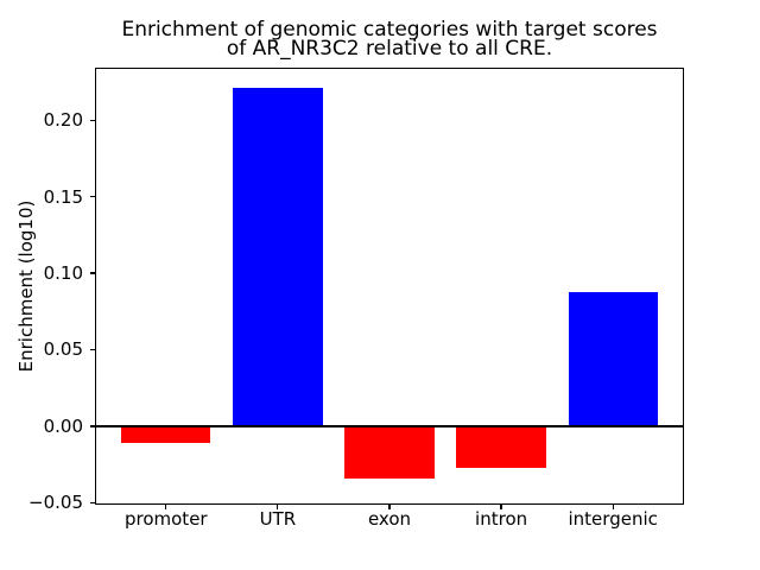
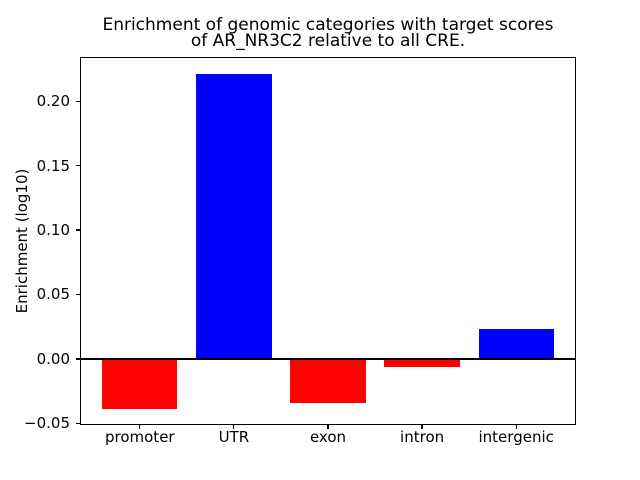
promoter: -0.011 -> -0.039
intron: -0.027 -> -0.006
intergenic: 0.088 -> 0.023
